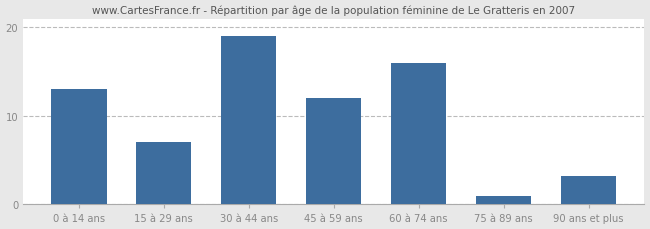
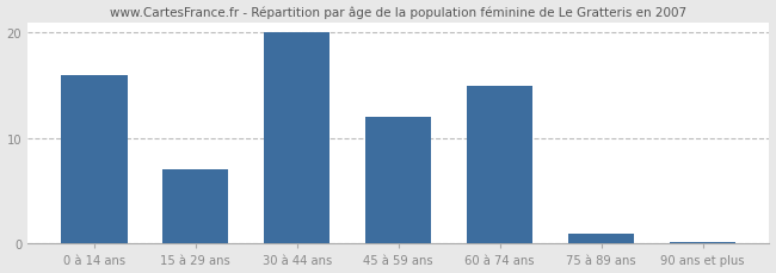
0 à 14 ans: 13.0 -> 16.0
30 à 44 ans: 19.0 -> 20.0
60 à 74 ans: 16.0 -> 15.0
90 ans et plus: 3.2 -> 0.2
